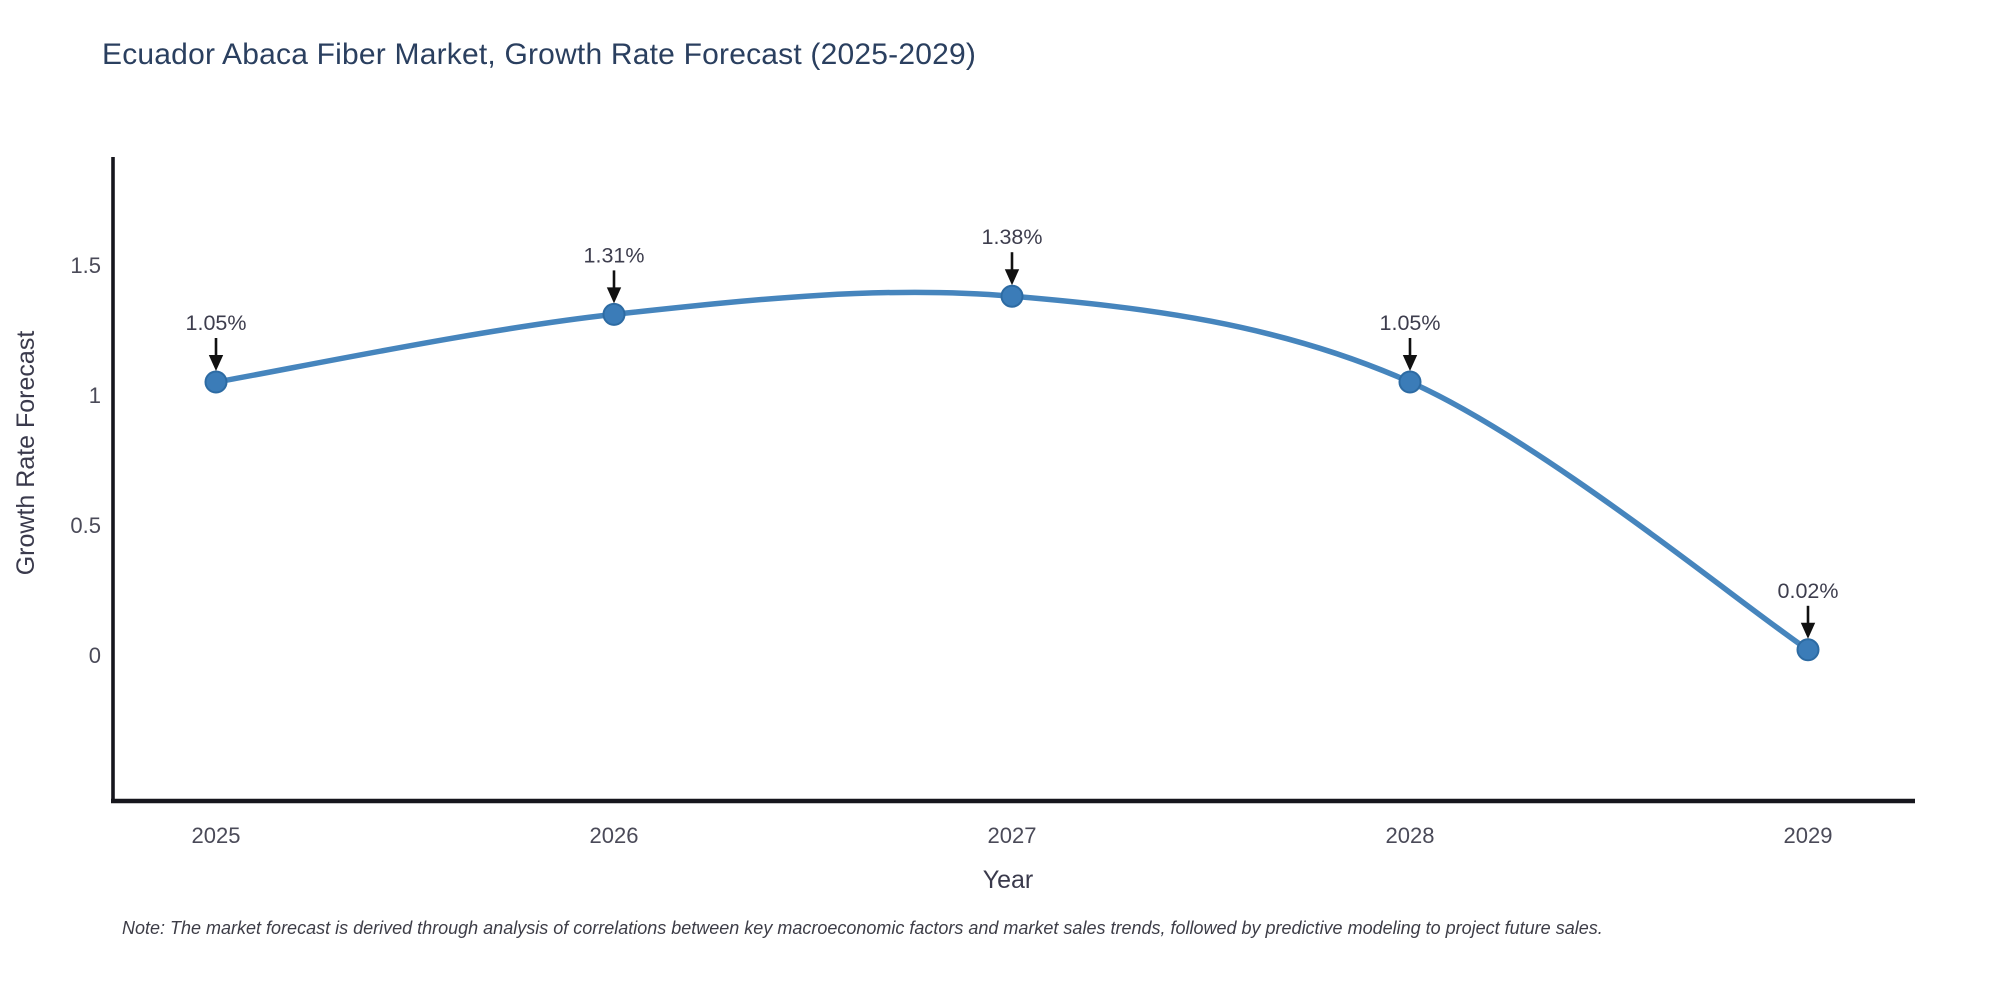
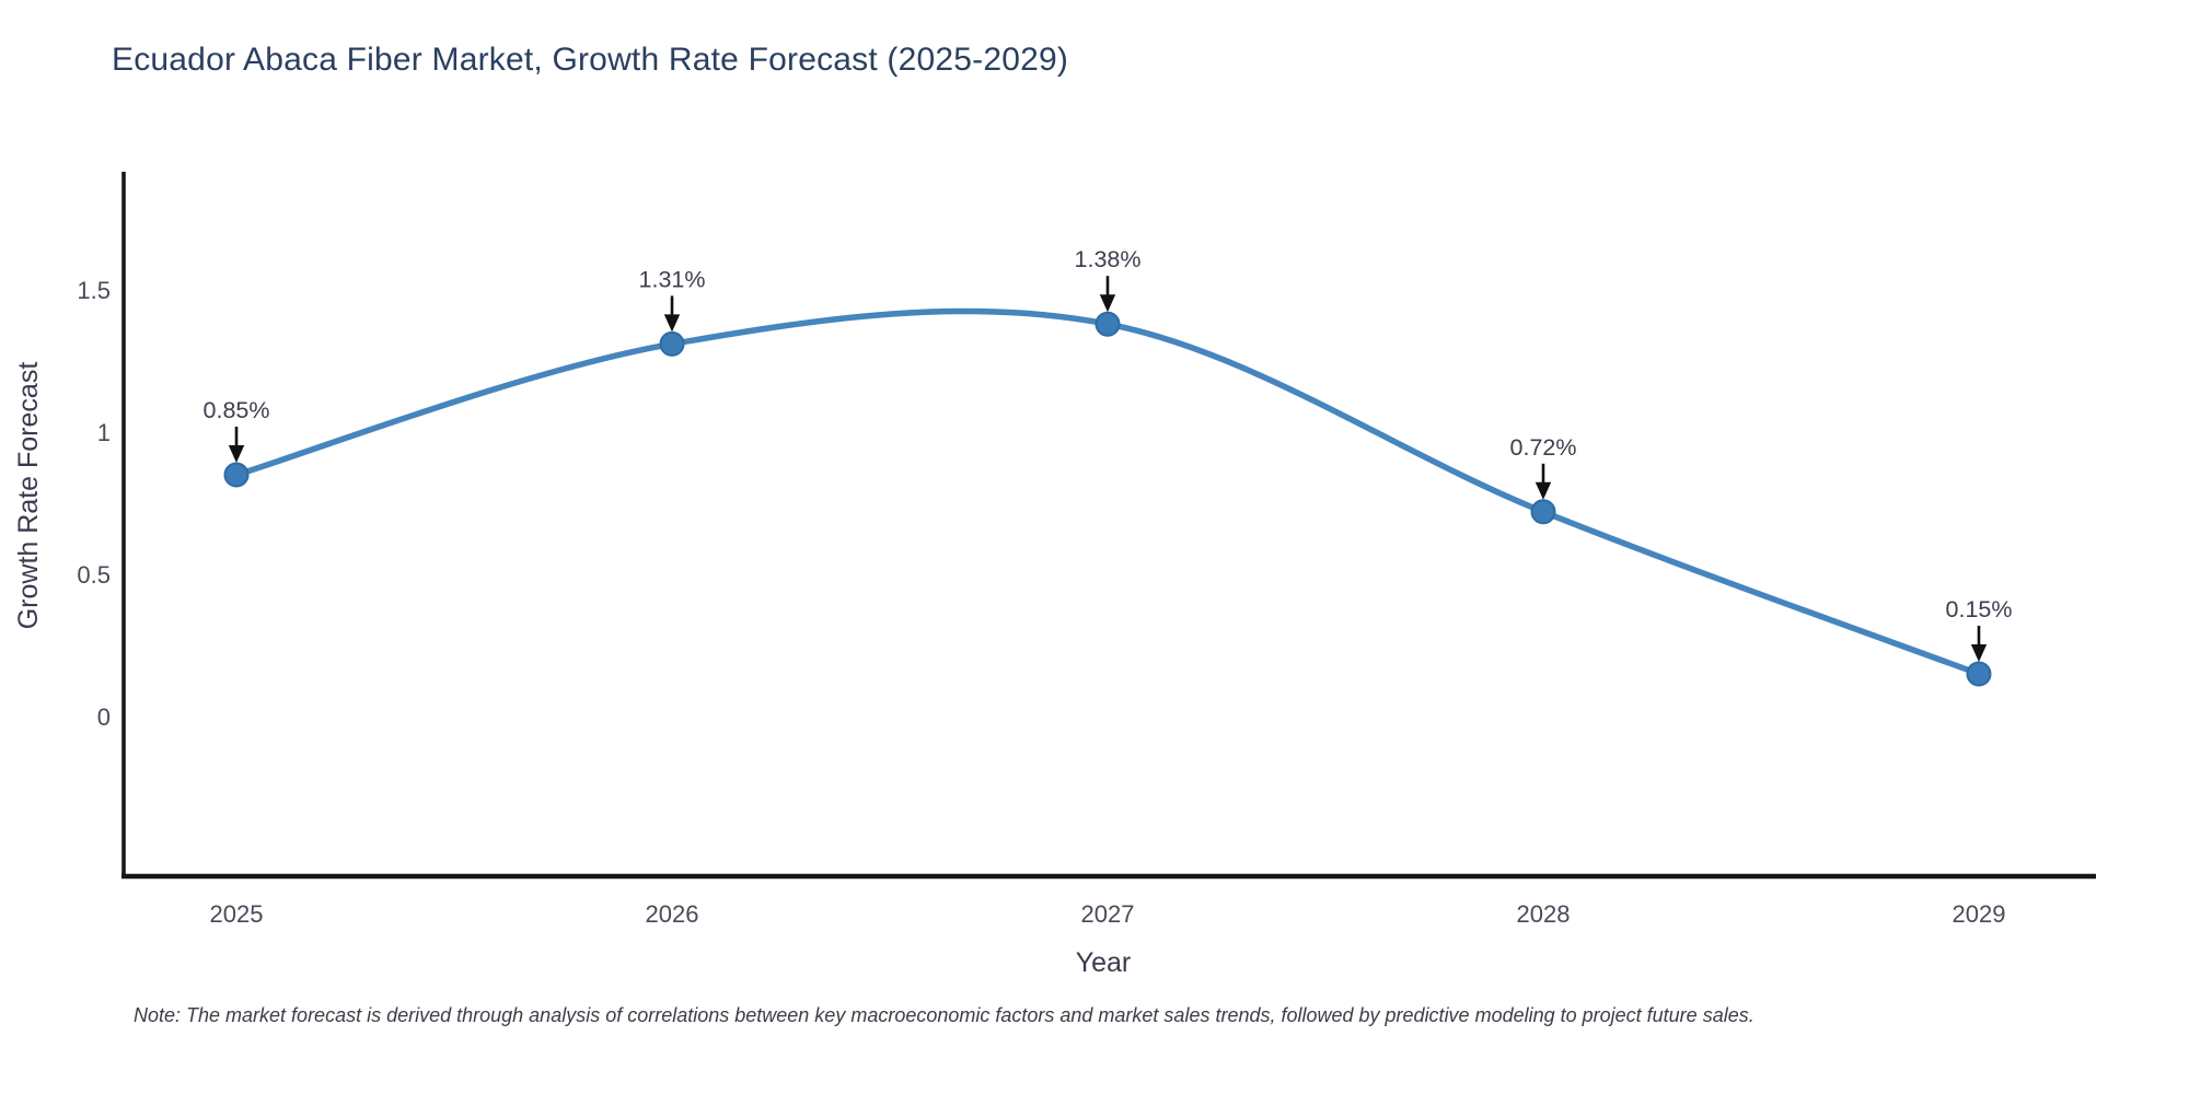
2025: 1.05% -> 0.85%
2028: 1.05% -> 0.72%
2029: 0.02% -> 0.15%
